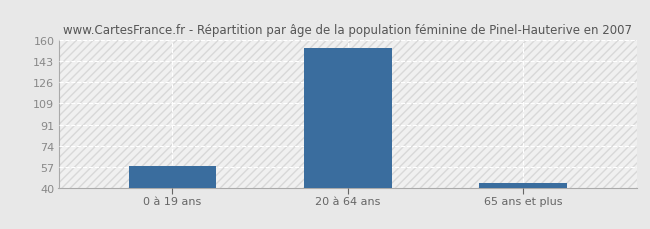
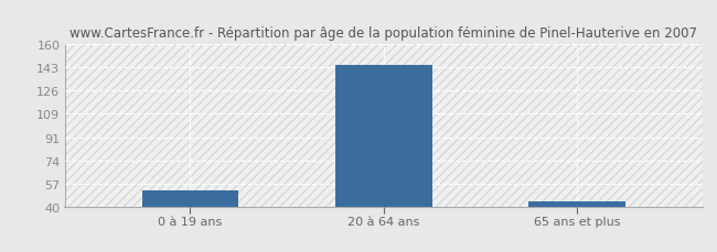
0 à 19 ans: 58 -> 52
20 à 64 ans: 154 -> 145
